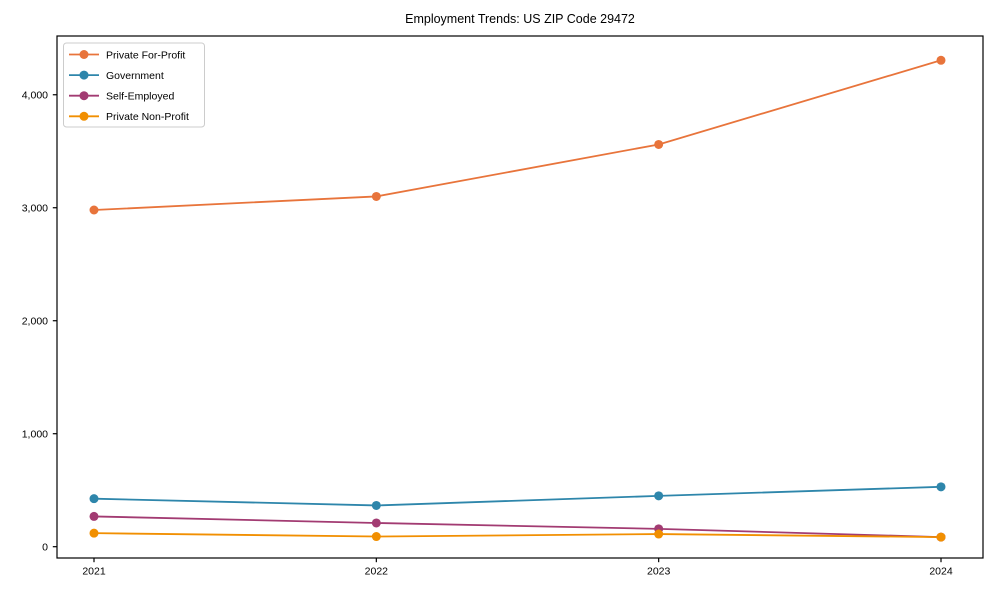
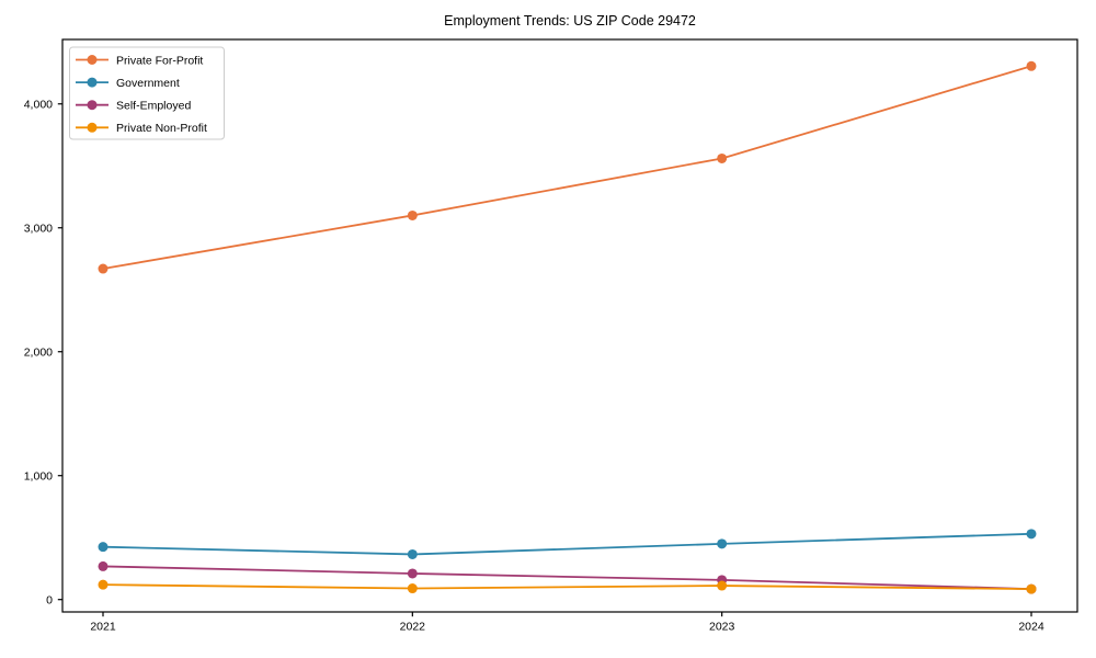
Private For-Profit/2021: 2980 -> 2670
